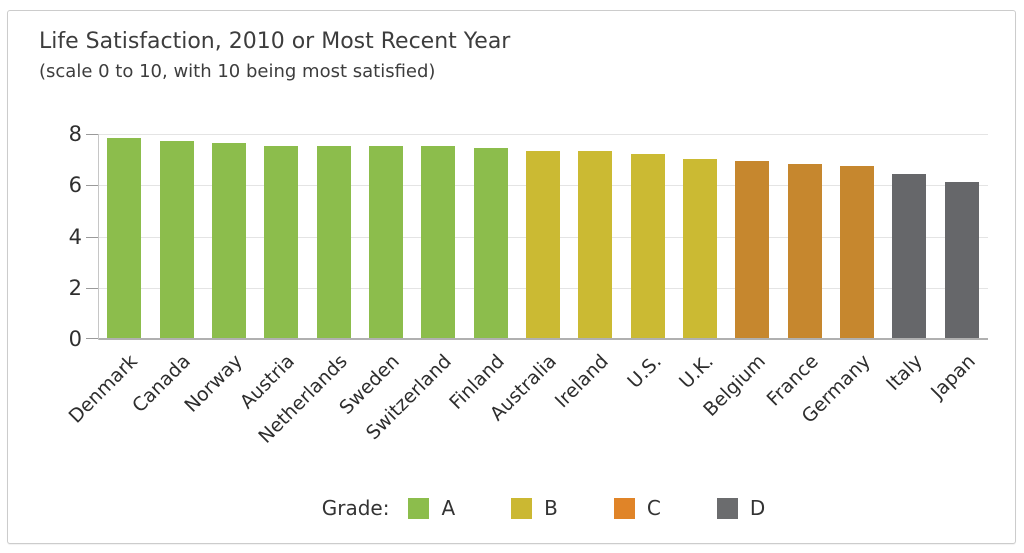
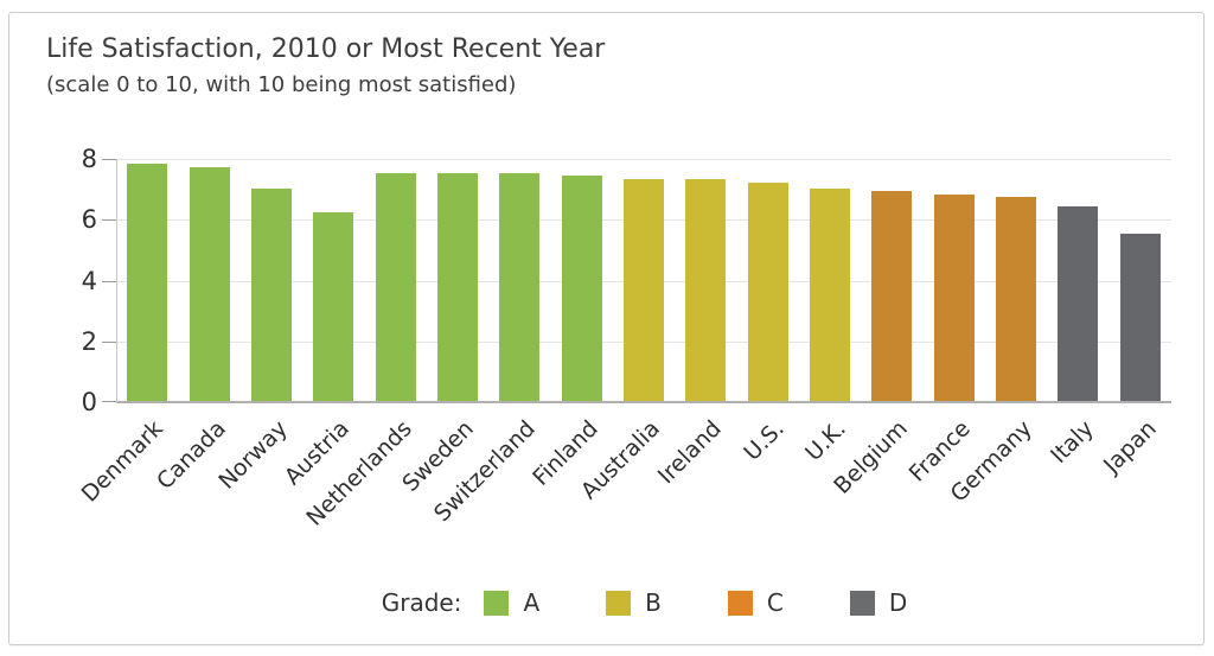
Norway: 7.6 -> 7.0
Austria: 7.5 -> 6.2
Japan: 6.1 -> 5.5
